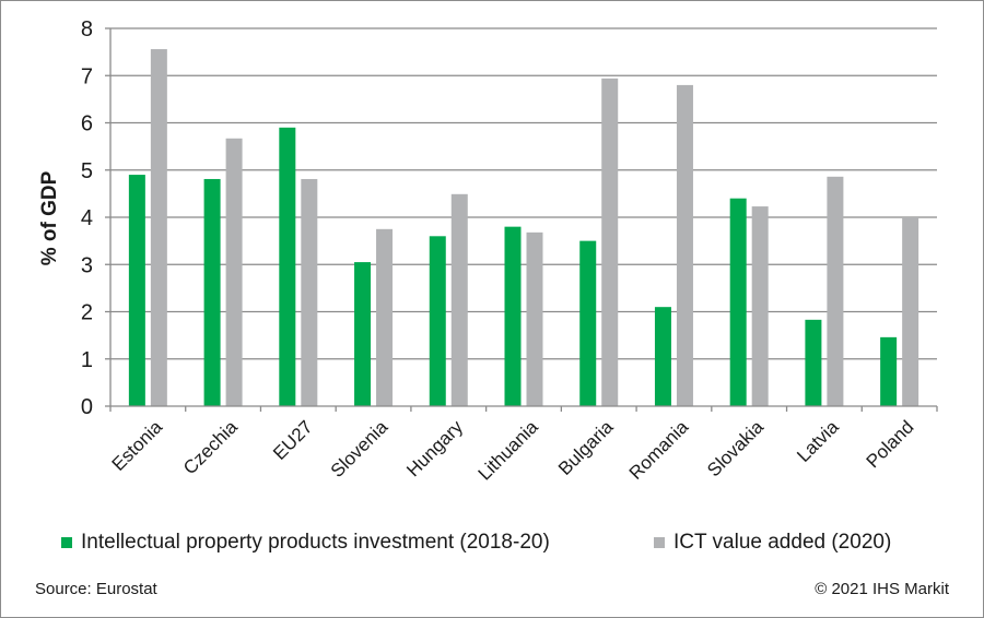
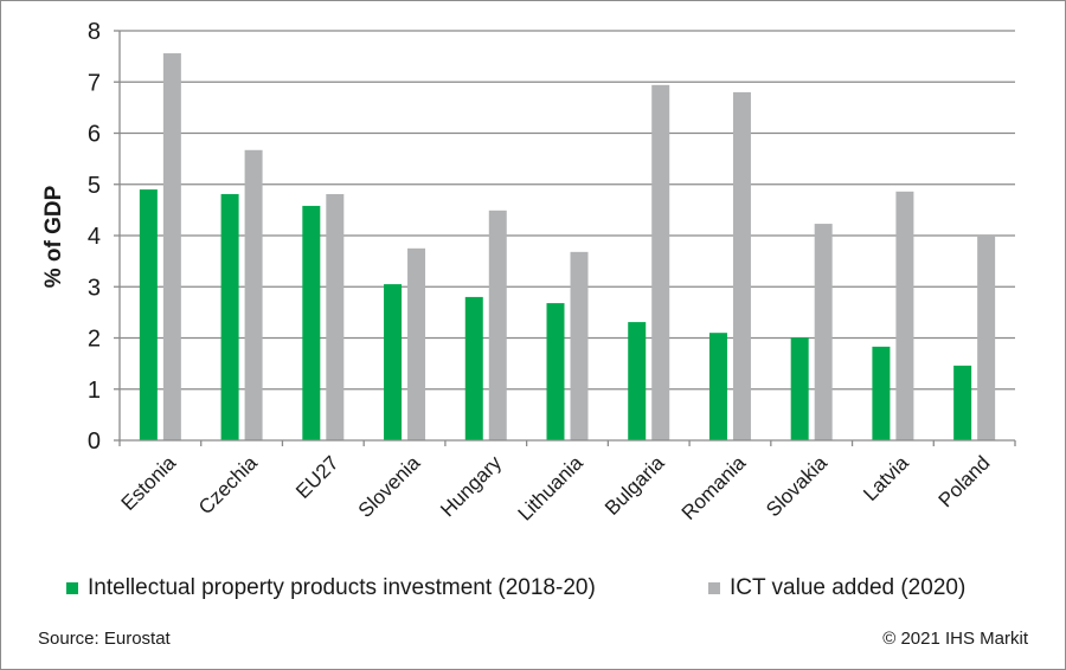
Intellectual property products investment (2018-20)/EU27: 5.9 -> 4.6
Intellectual property products investment (2018-20)/Hungary: 3.6 -> 2.8
Intellectual property products investment (2018-20)/Lithuania: 3.8 -> 2.7
Intellectual property products investment (2018-20)/Bulgaria: 3.5 -> 2.3
Intellectual property products investment (2018-20)/Slovakia: 4.4 -> 2.0
